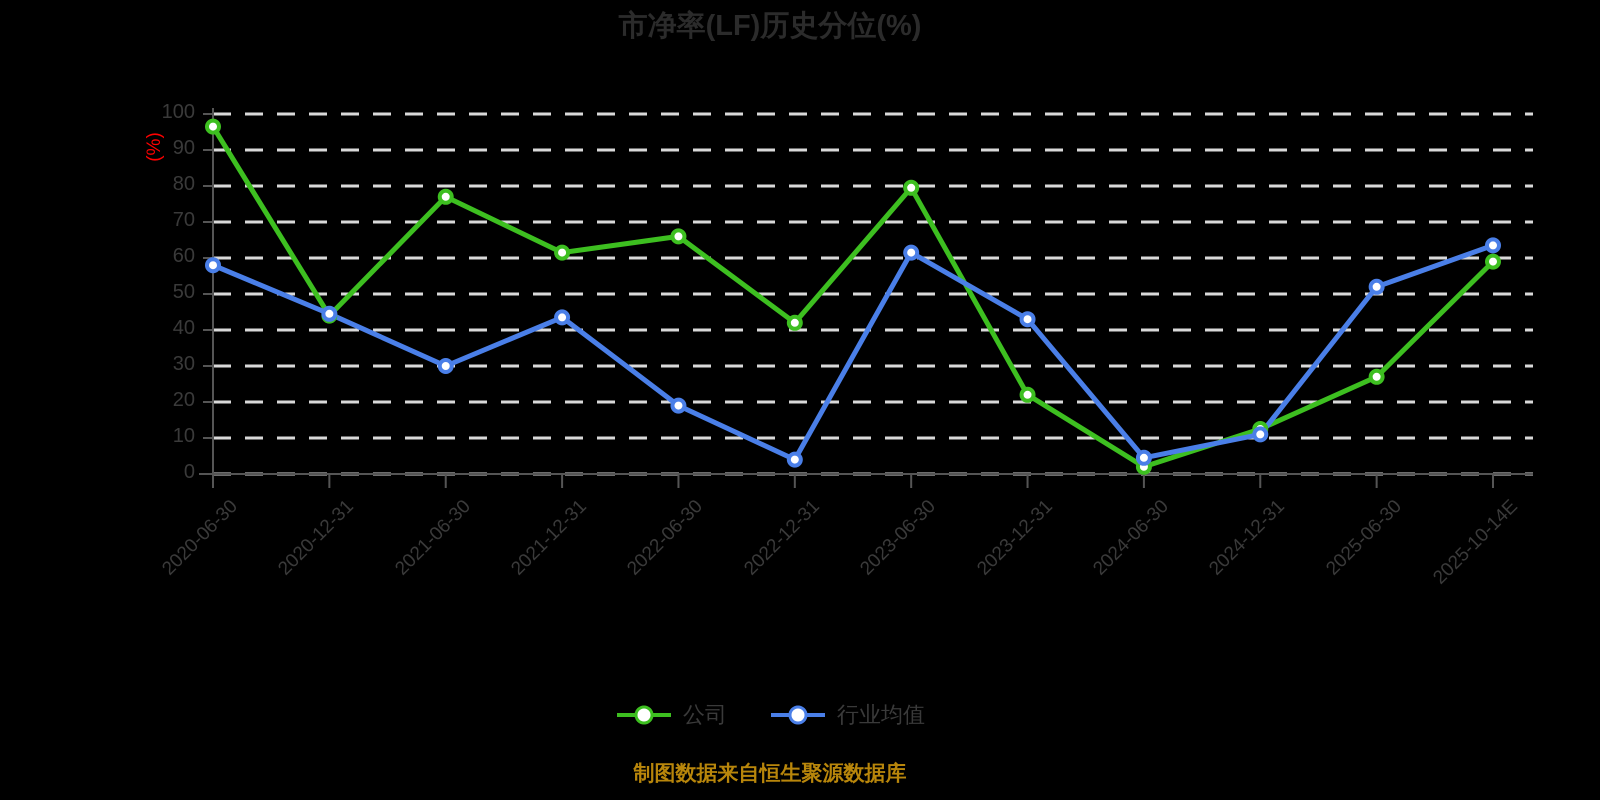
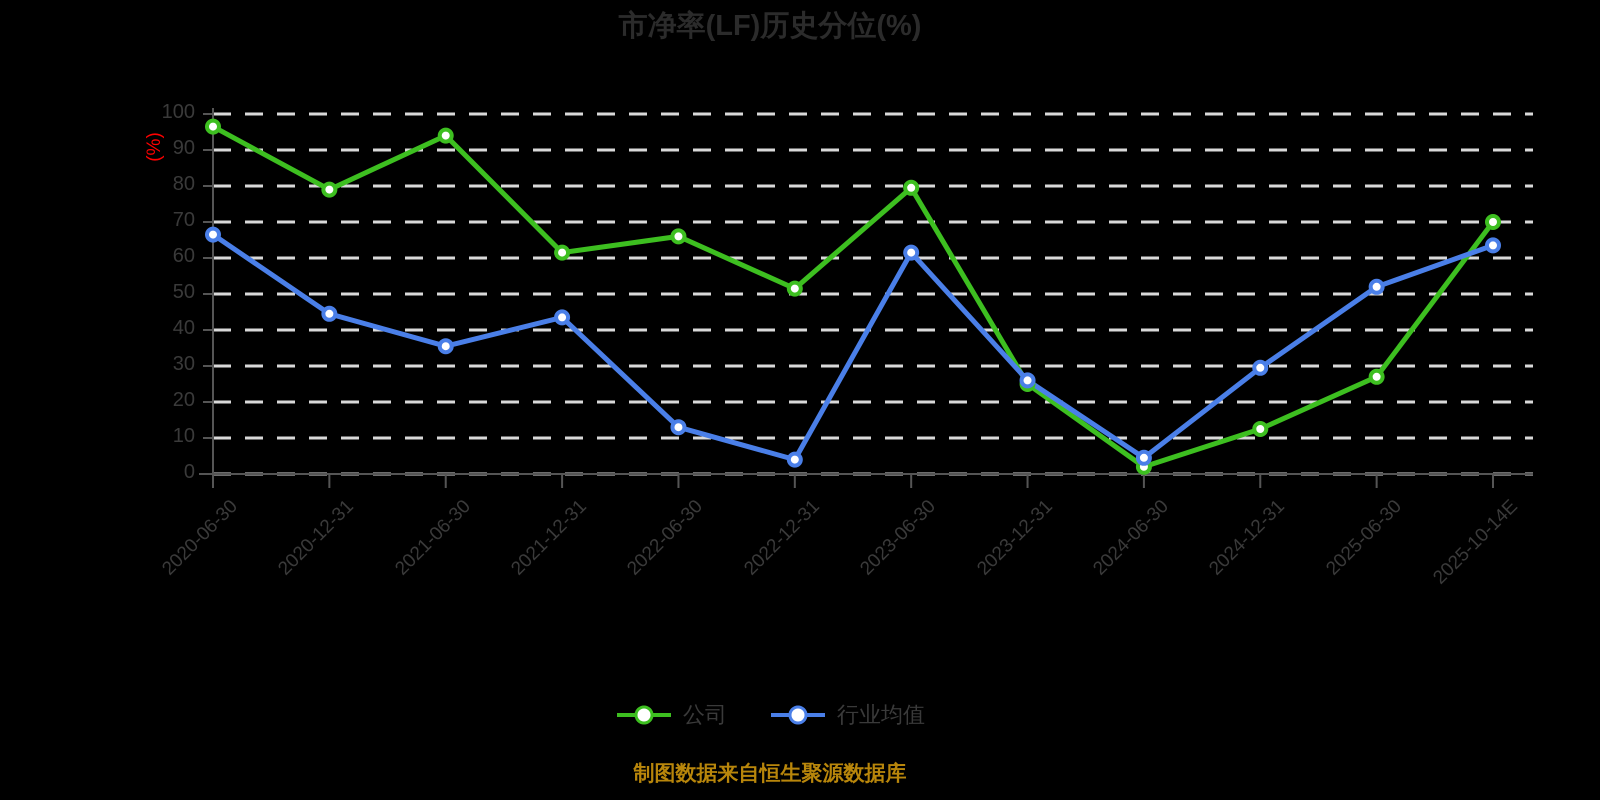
行业均值/2020-06-30: 58 -> 66
公司/2020-12-31: 44 -> 79
公司/2021-06-30: 77 -> 94
行业均值/2021-06-30: 30 -> 36
行业均值/2022-06-30: 19 -> 13
公司/2022-12-31: 42 -> 52
公司/2023-12-31: 22 -> 25
行业均值/2023-12-31: 43 -> 26
行业均值/2024-12-31: 11 -> 30
公司/2025-10-14E: 59 -> 70
